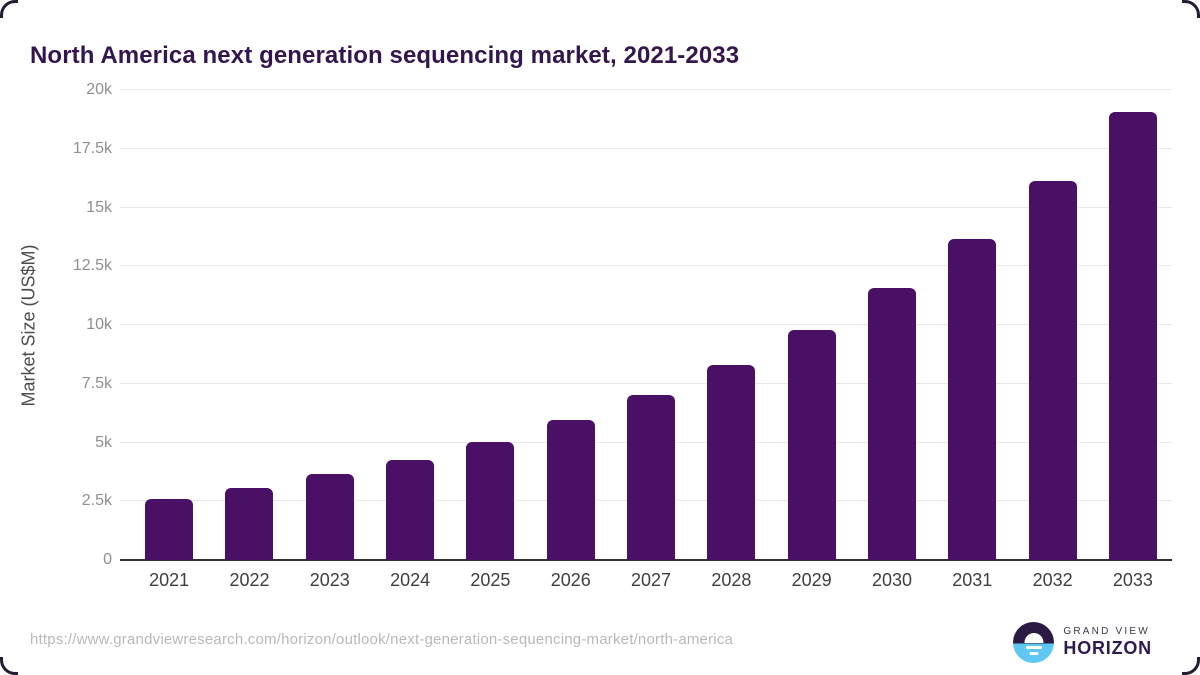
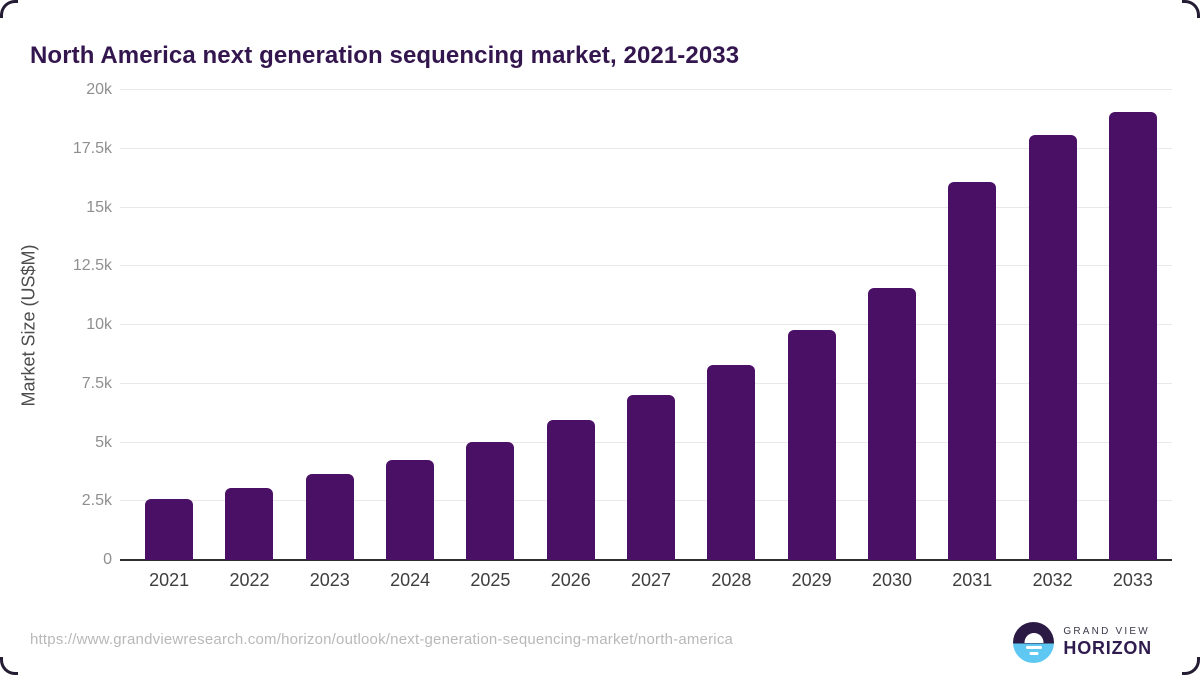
2031: 13.7k -> 16.1k
2032: 16.1k -> 18.1k
